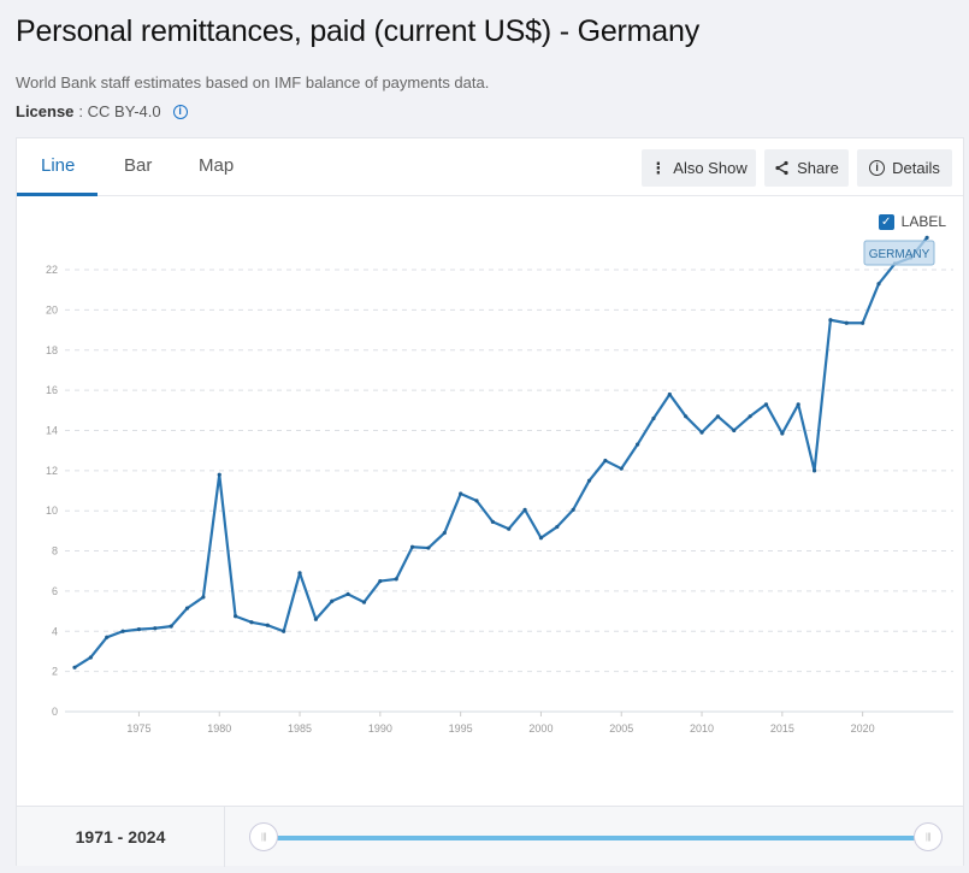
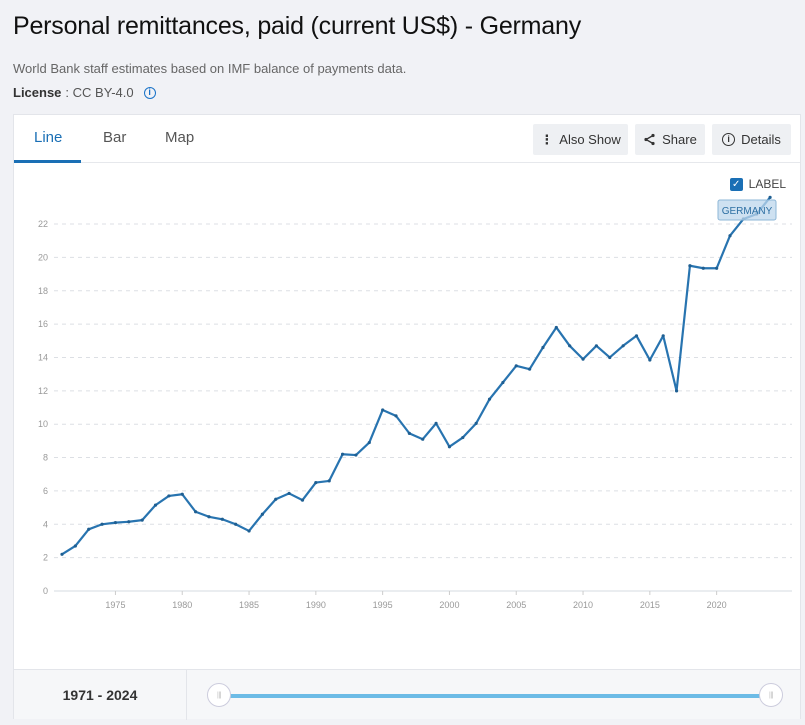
1980: 11.8 -> 5.8
1985: 6.9 -> 3.6
2005: 12.1 -> 13.5
